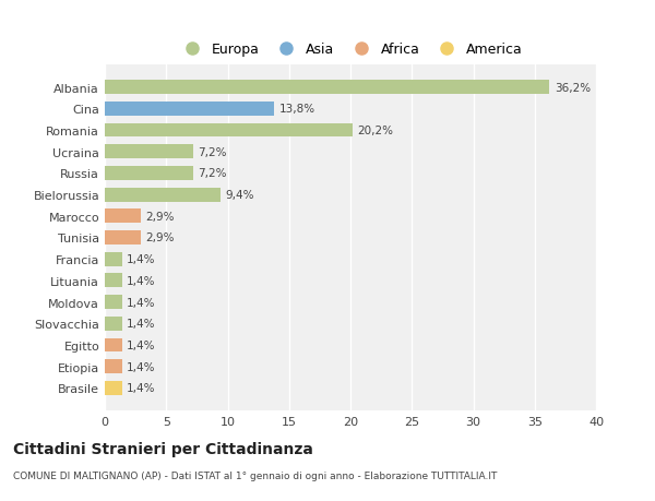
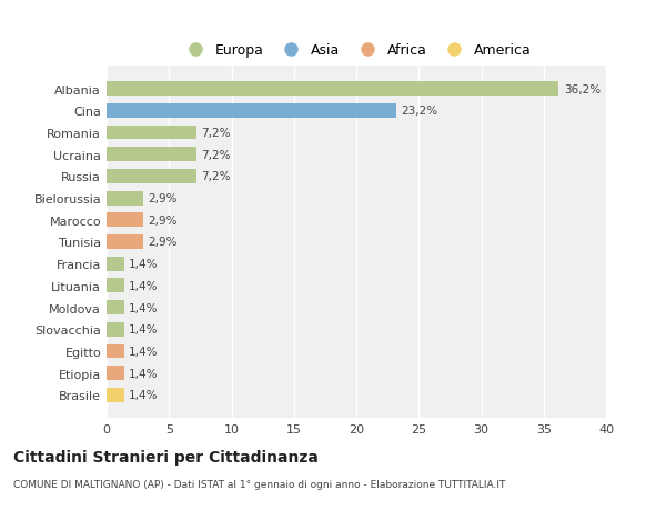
Cina: 13,8% -> 23,2%
Romania: 20,2% -> 7,2%
Bielorussia: 9,4% -> 2,9%
